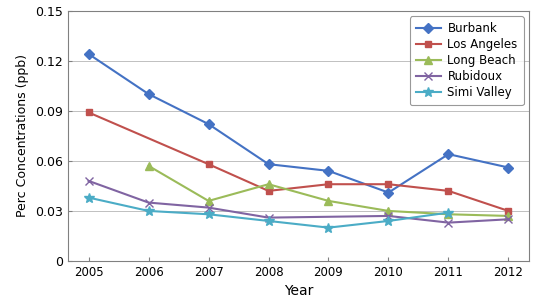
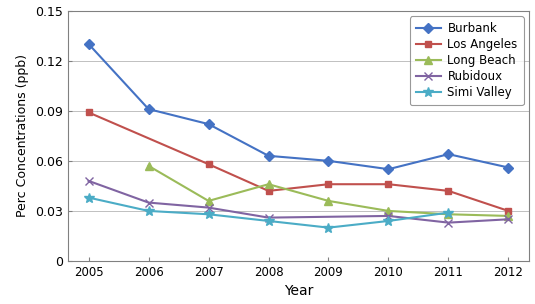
Burbank/2005: 0.124 -> 0.130
Burbank/2006: 0.100 -> 0.091
Burbank/2008: 0.058 -> 0.063
Burbank/2009: 0.054 -> 0.060
Burbank/2010: 0.041 -> 0.055
